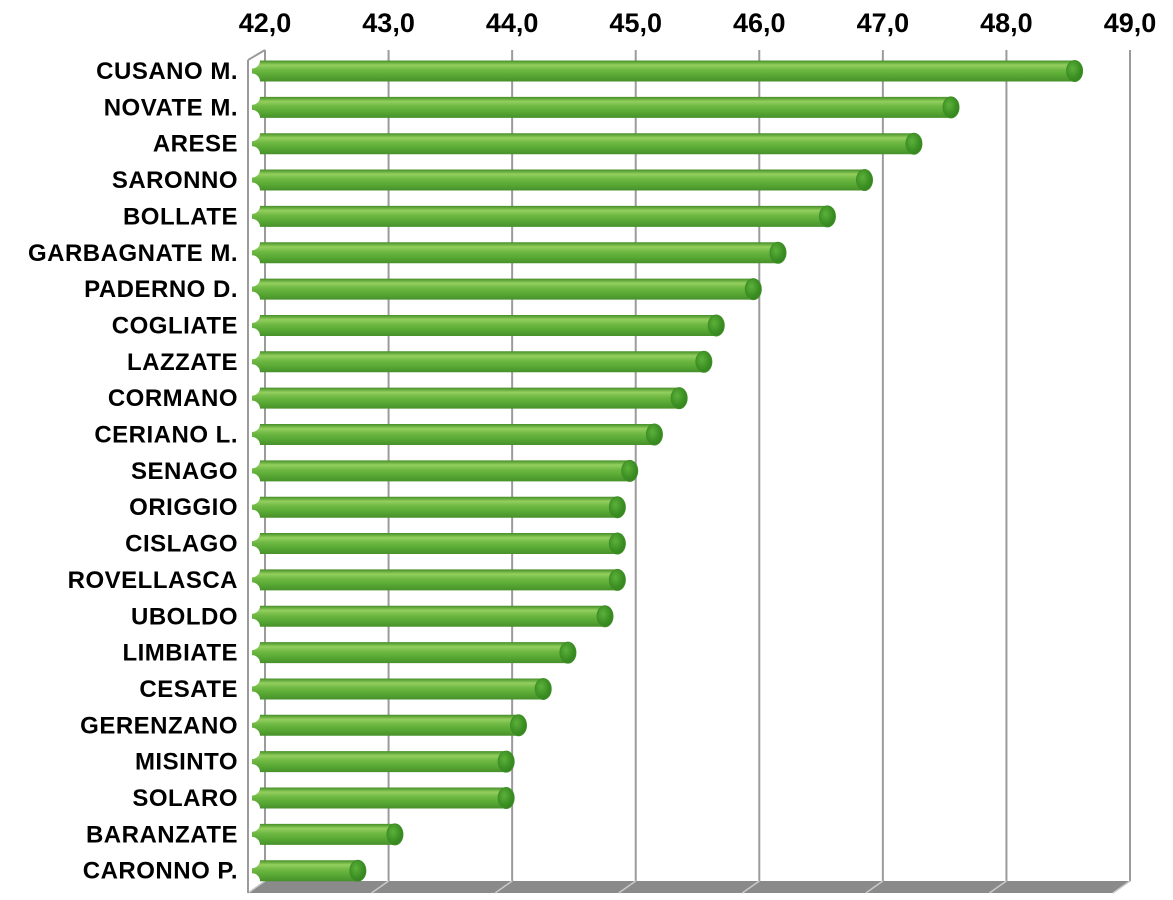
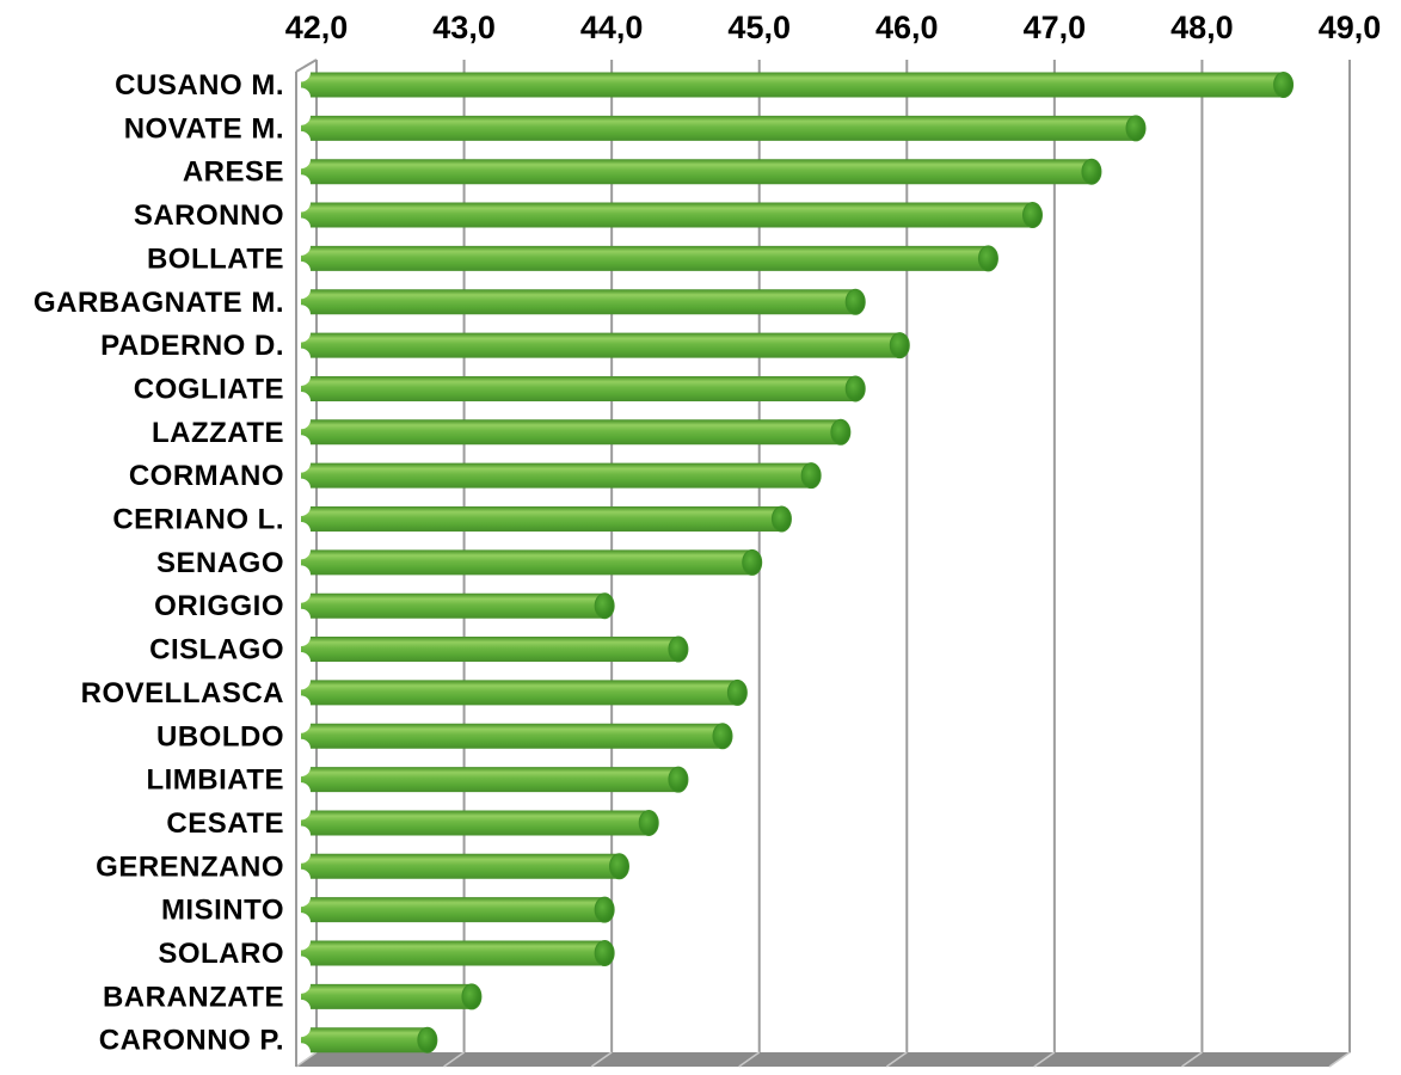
GARBAGNATE M.: 46,2 -> 45,7
ORIGGIO: 44,9 -> 44,0
CISLAGO: 44,9 -> 44,5
